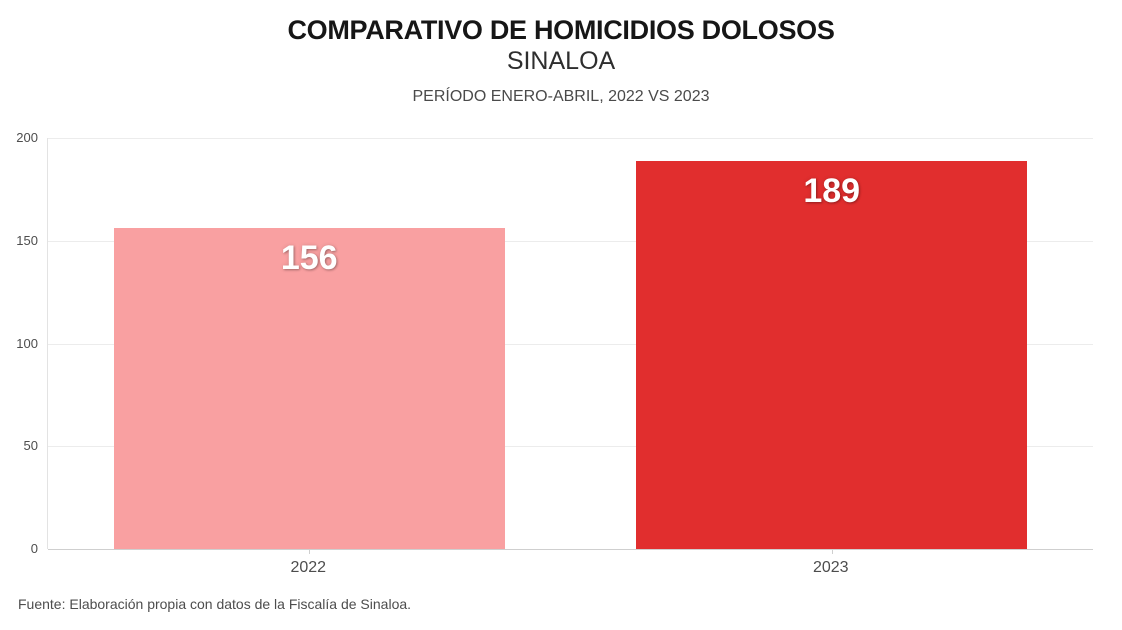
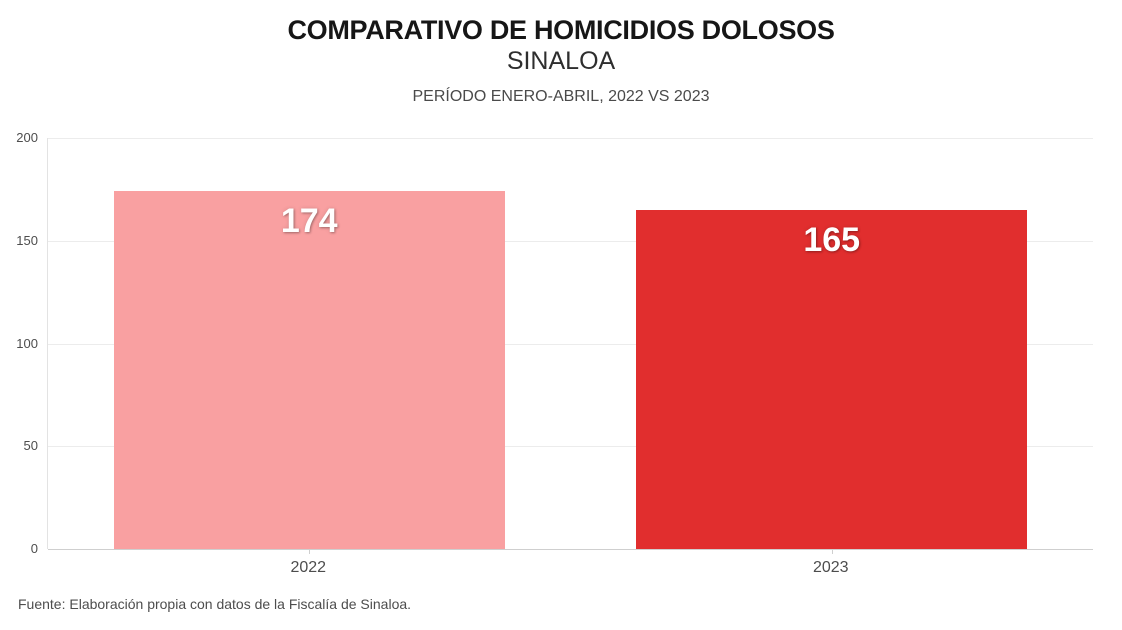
2022: 156 -> 174
2023: 189 -> 165
